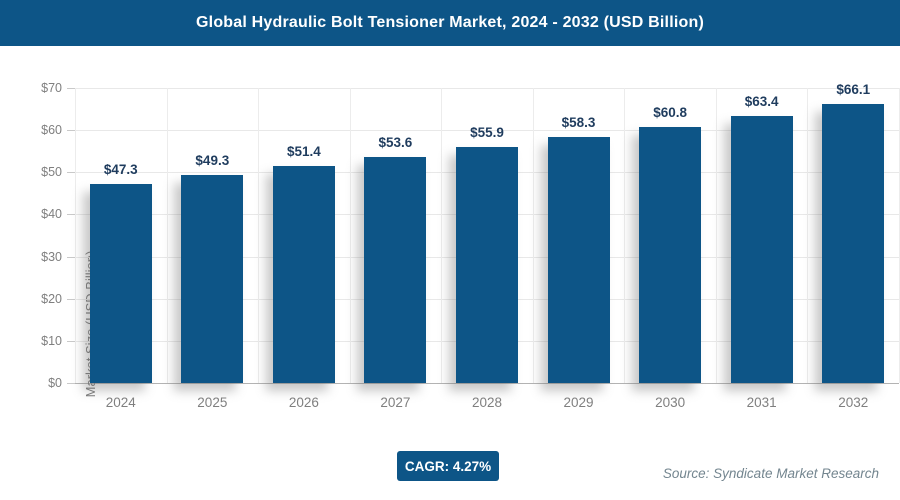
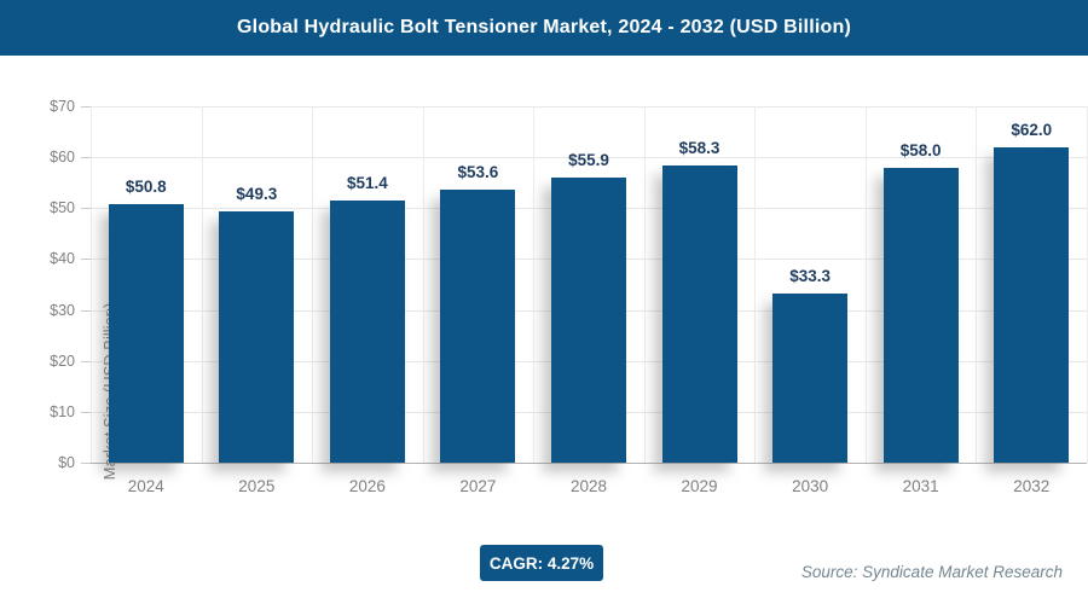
2024: $47.3 -> $50.8
2030: $60.8 -> $33.3
2031: $63.4 -> $58.0
2032: $66.1 -> $62.0
